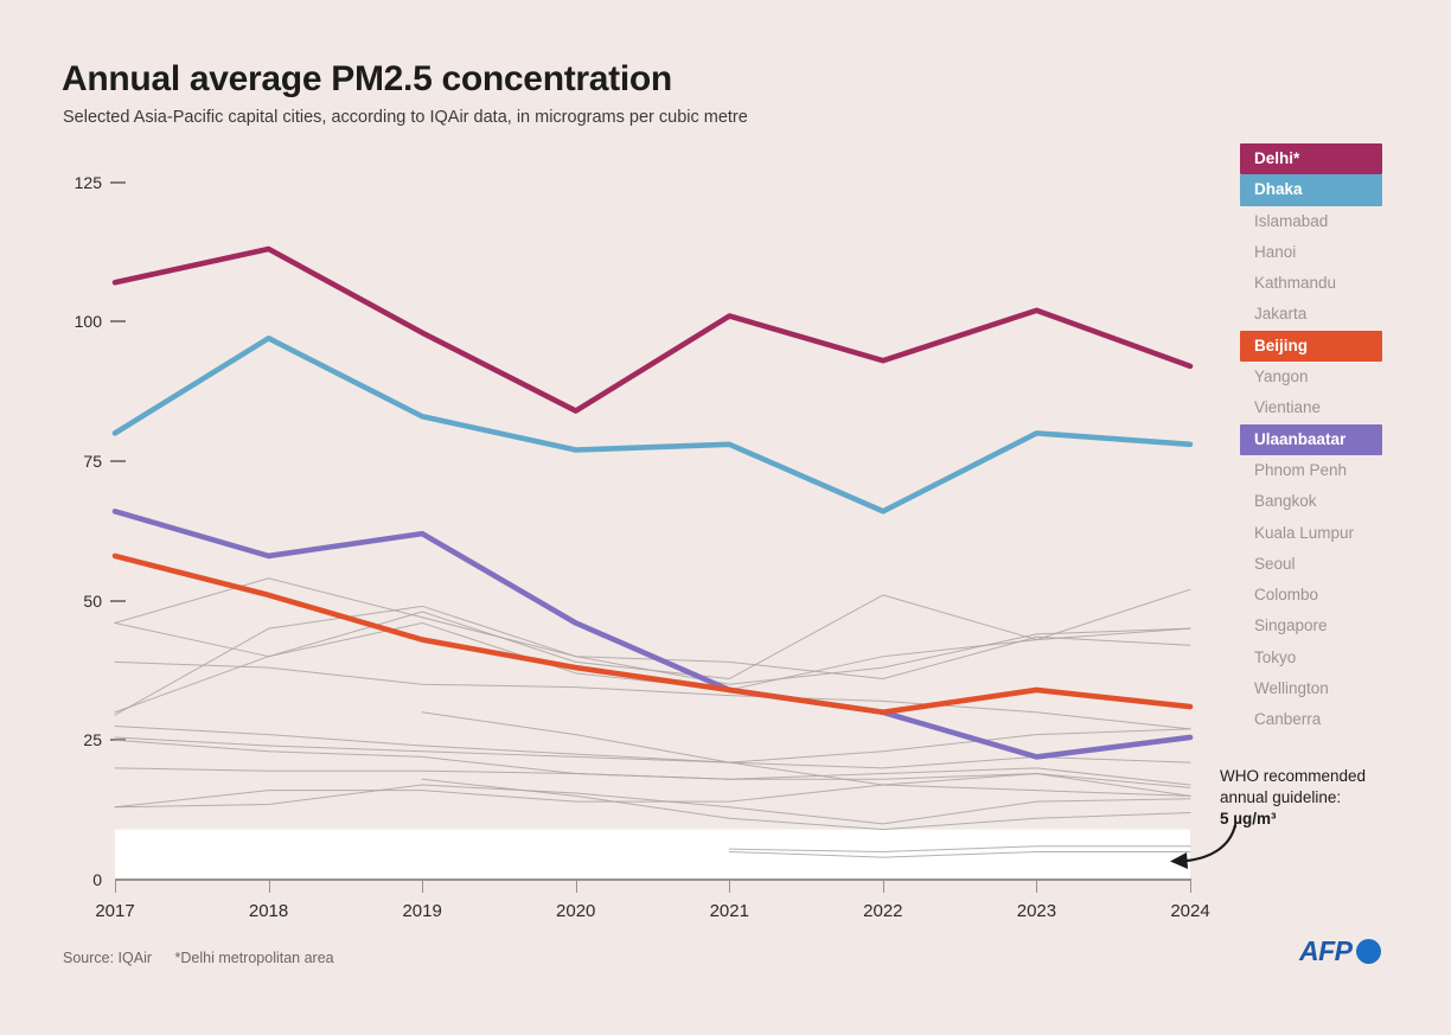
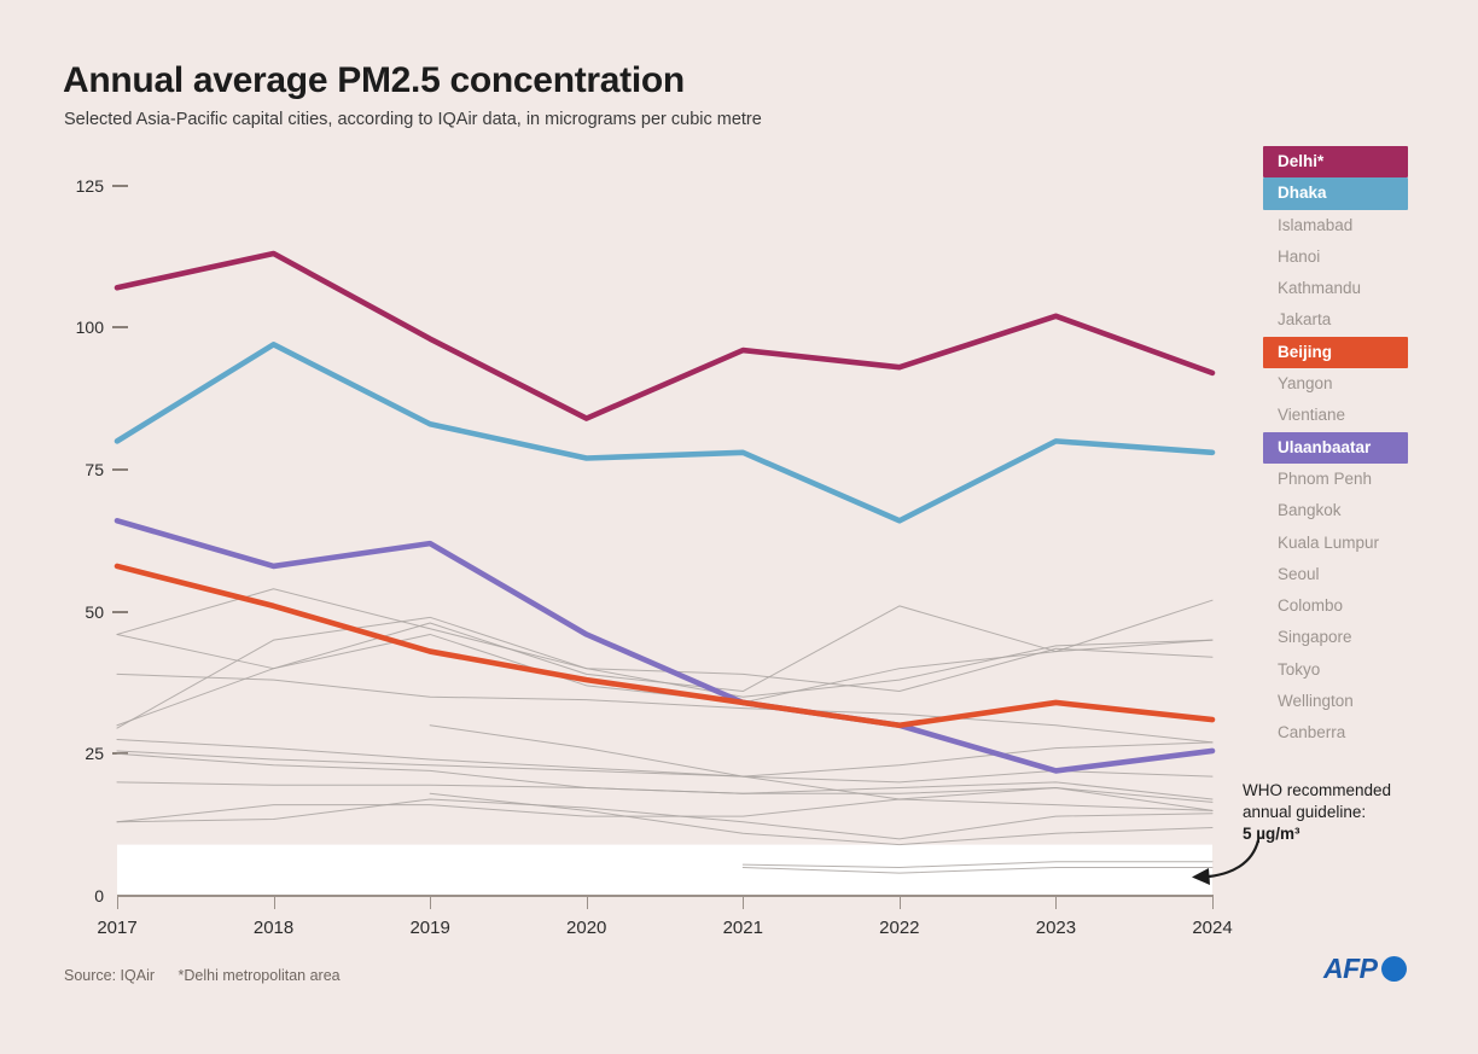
Delhi*/2021: 101 -> 96
